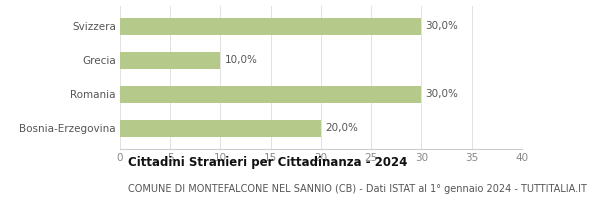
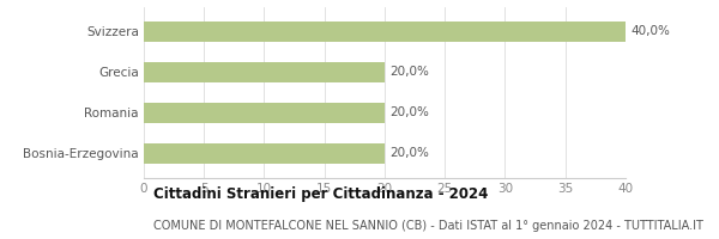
Svizzera: 30,0% -> 40,0%
Grecia: 10,0% -> 20,0%
Romania: 30,0% -> 20,0%
